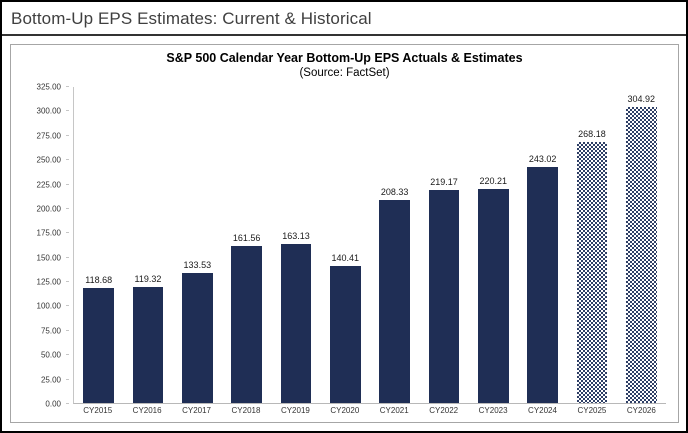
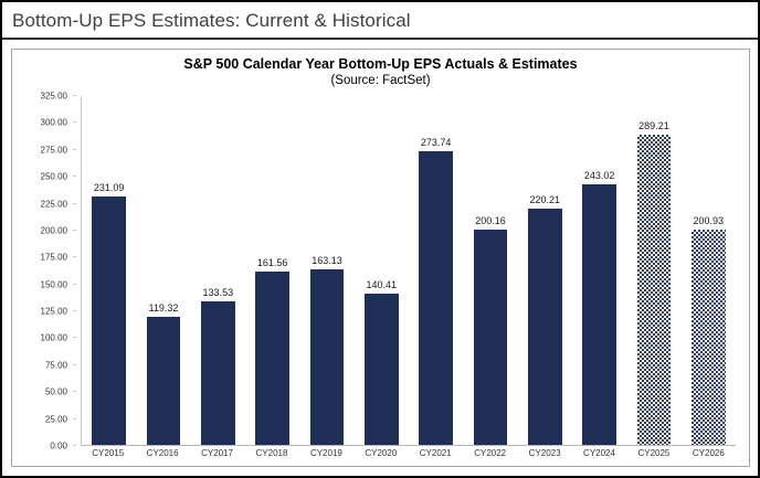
CY2015: 118.68 -> 231.09
CY2021: 208.33 -> 273.74
CY2022: 219.17 -> 200.16
CY2025: 268.18 -> 289.21
CY2026: 304.92 -> 200.93
